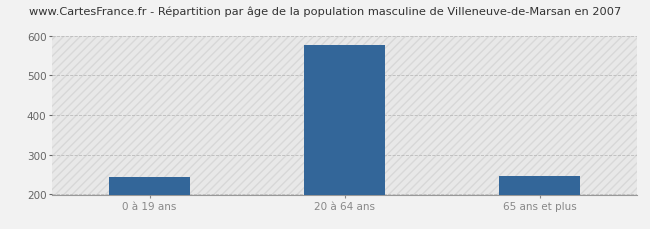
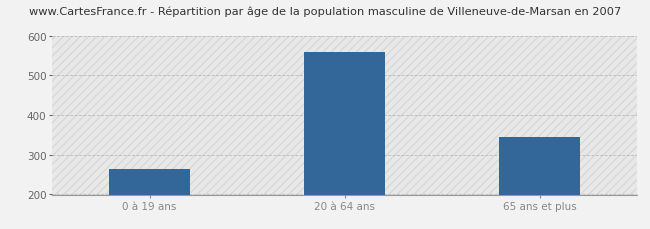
0 à 19 ans: 243 -> 265
20 à 64 ans: 578 -> 560
65 ans et plus: 247 -> 345
